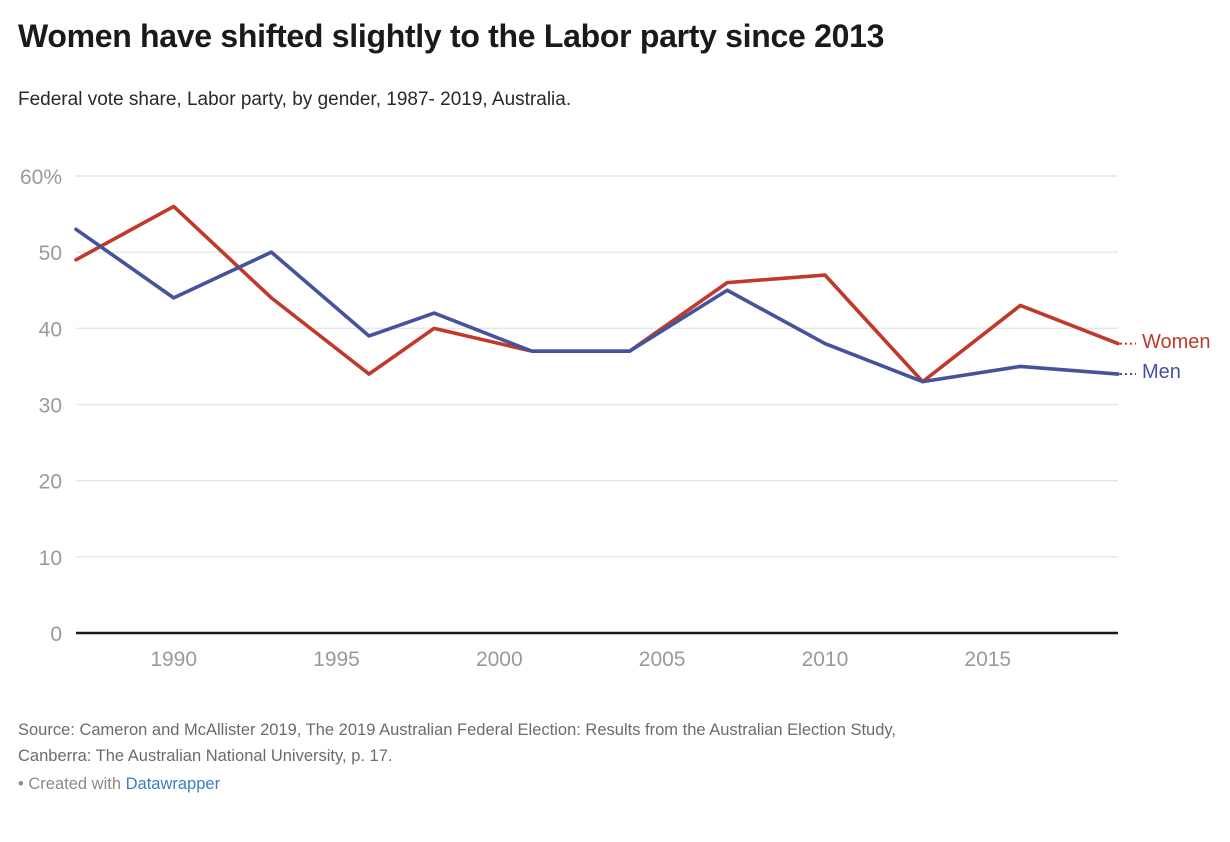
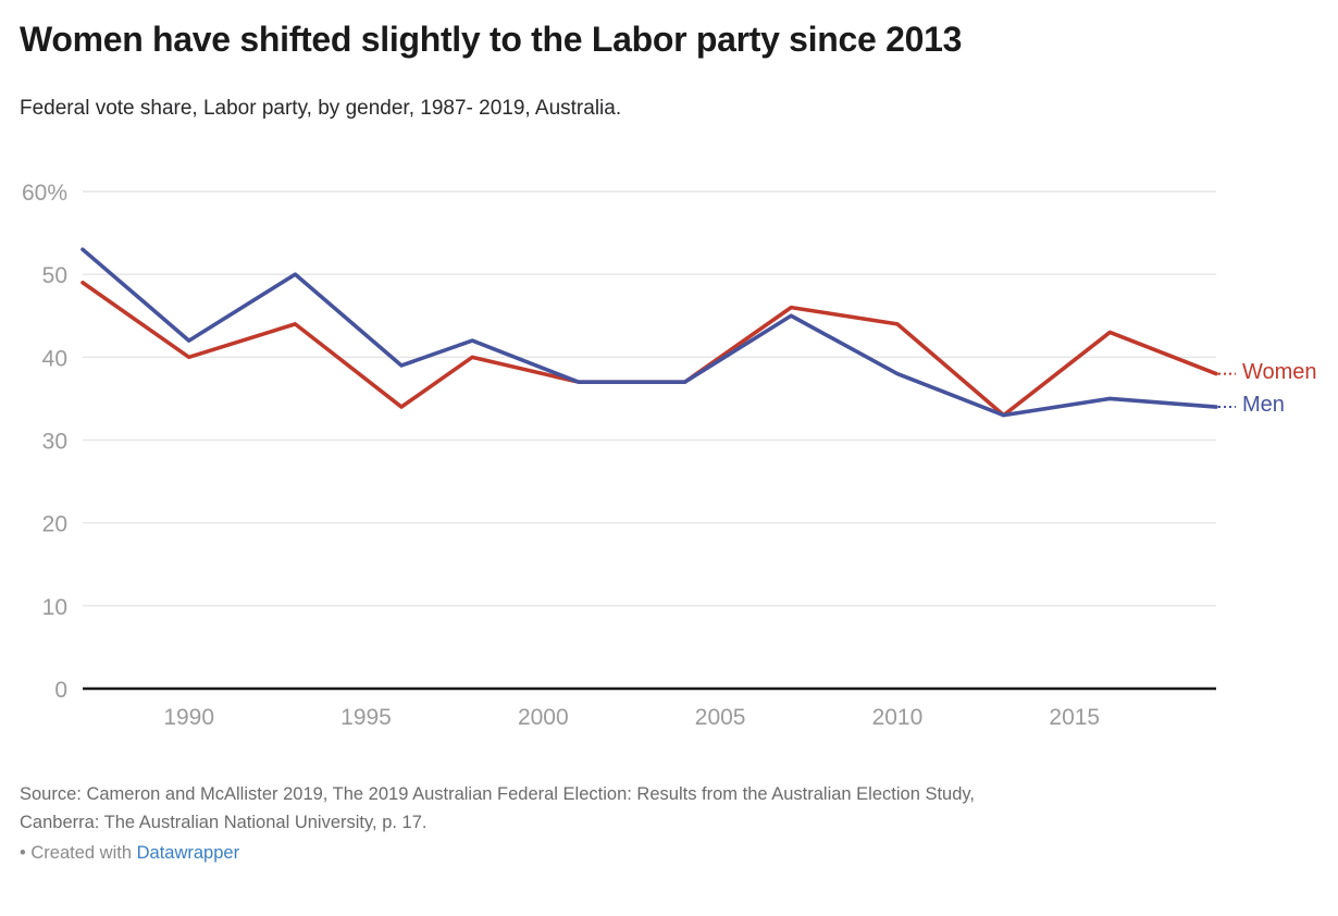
Women/1990: 56% -> 40%
Men/1990: 44% -> 42%
Women/2010: 47% -> 44%
